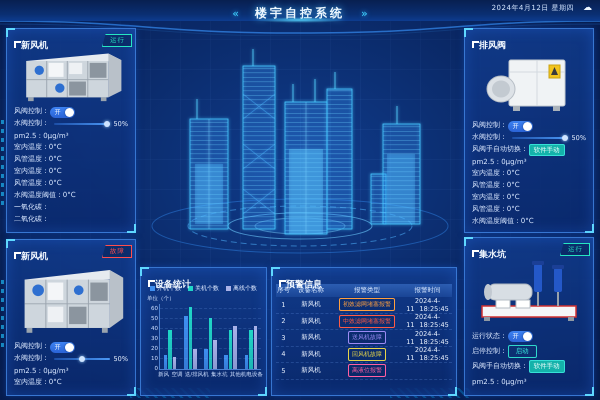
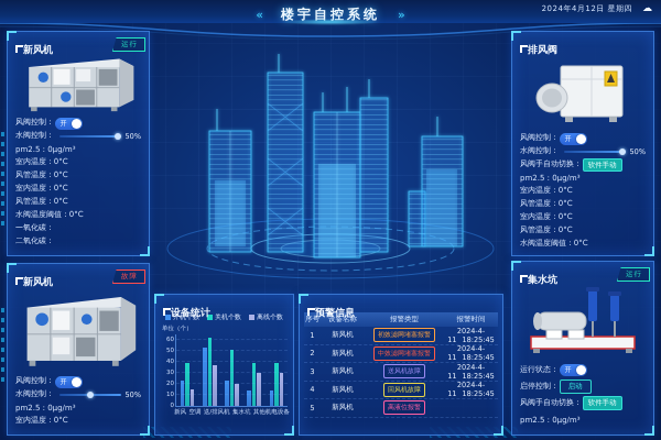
开机个数/新风: 14 -> 23
离线个数/新风: 12 -> 15
离线个数/空调: 20 -> 37
开机个数/送/排风机: 20 -> 23
离线个数/送/排风机: 29 -> 20
离线个数/集水坑: 43 -> 30
离线个数/其他机电设备: 43 -> 30
